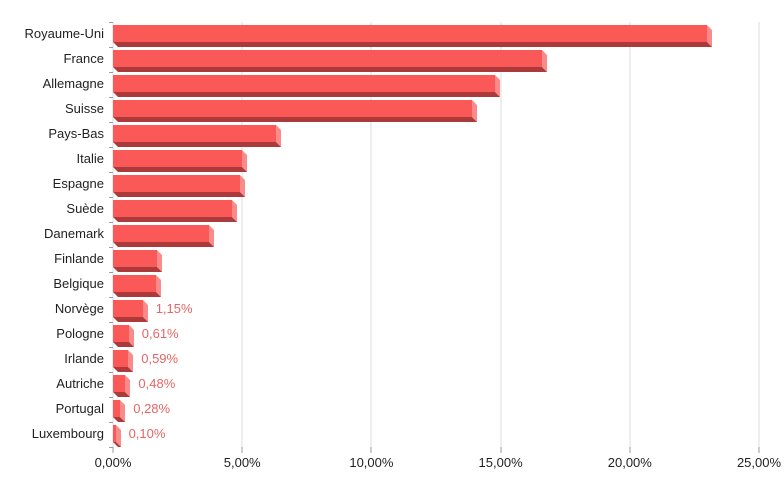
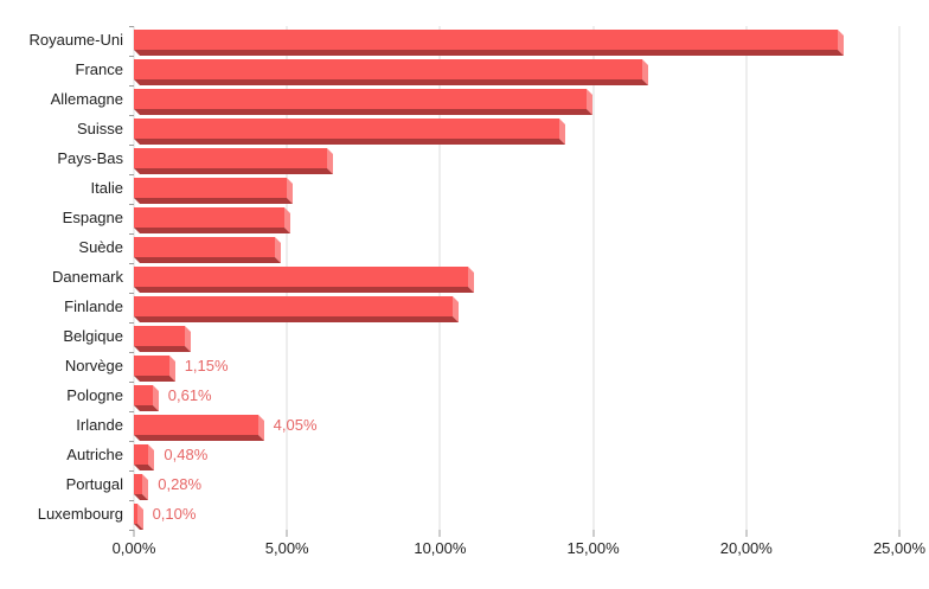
Danemark: 3,7% -> 10,9%
Finlande: 1,7% -> 10,4%
Irlande: 0,59% -> 4,05%
